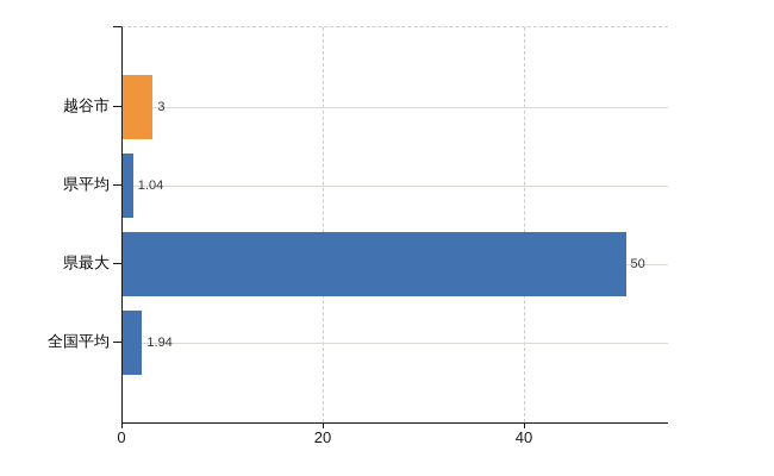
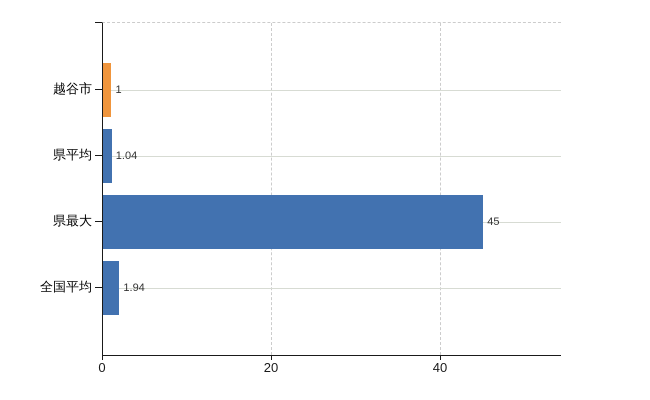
越谷市: 3 -> 1
県最大: 50 -> 45
